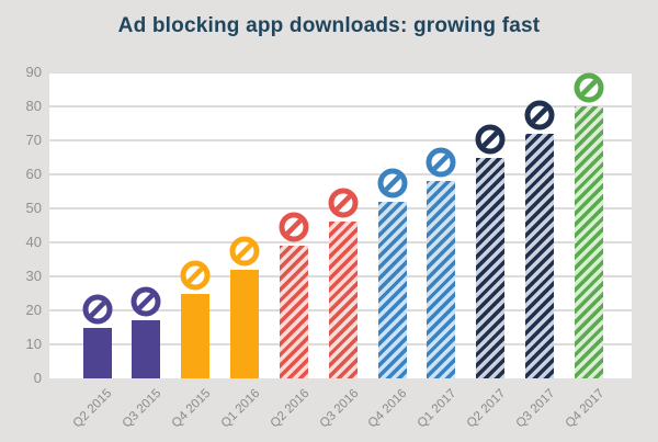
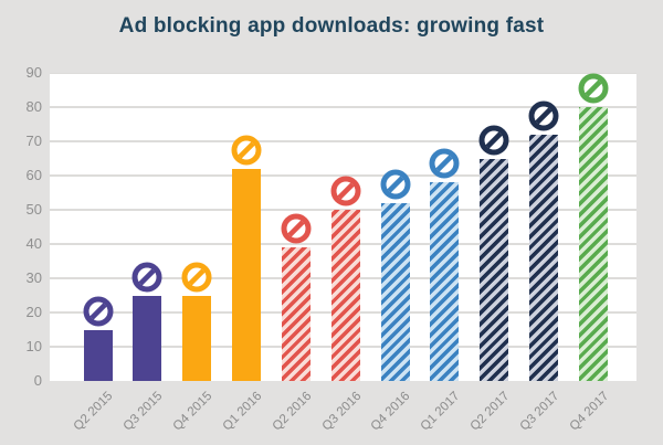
Q3 2015: 17 -> 25
Q1 2016: 32 -> 62
Q3 2016: 46 -> 50
